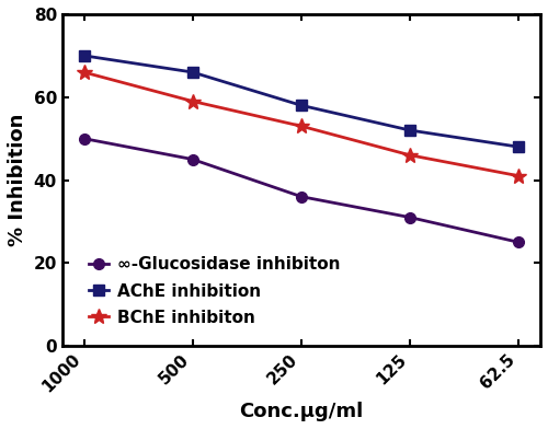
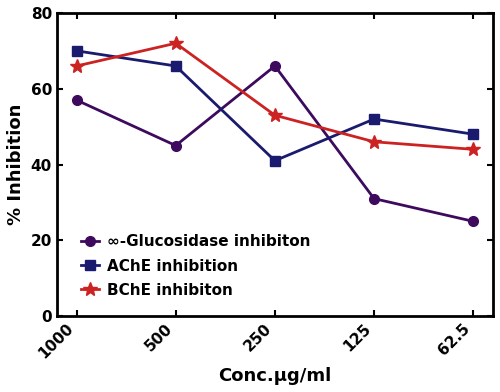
∞-Glucosidase inhibiton/1000: 50 -> 57
BChE inhibiton/500: 59 -> 72
∞-Glucosidase inhibiton/250: 36 -> 66
AChE inhibition/250: 58 -> 41
BChE inhibiton/62.5: 41 -> 44
